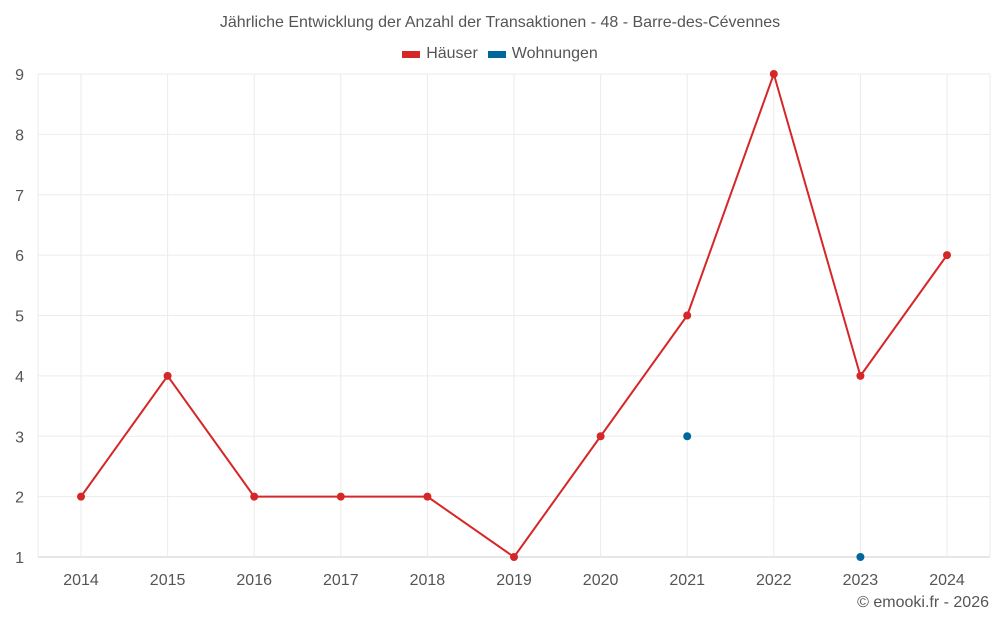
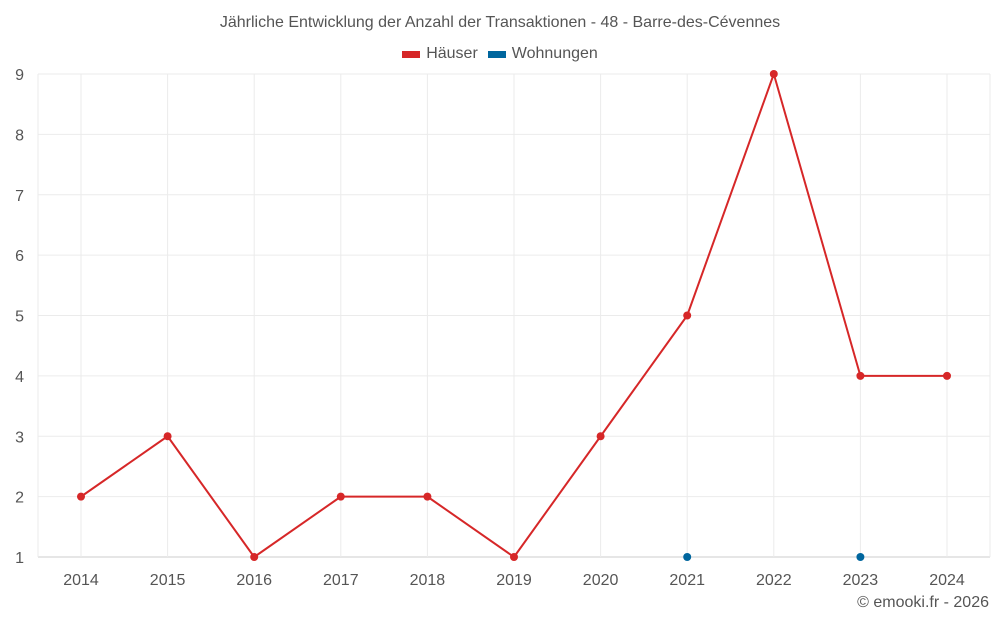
Häuser/2015: 4 -> 3
Häuser/2016: 2 -> 1
Wohnungen/2021: 3 -> 1
Häuser/2024: 6 -> 4
